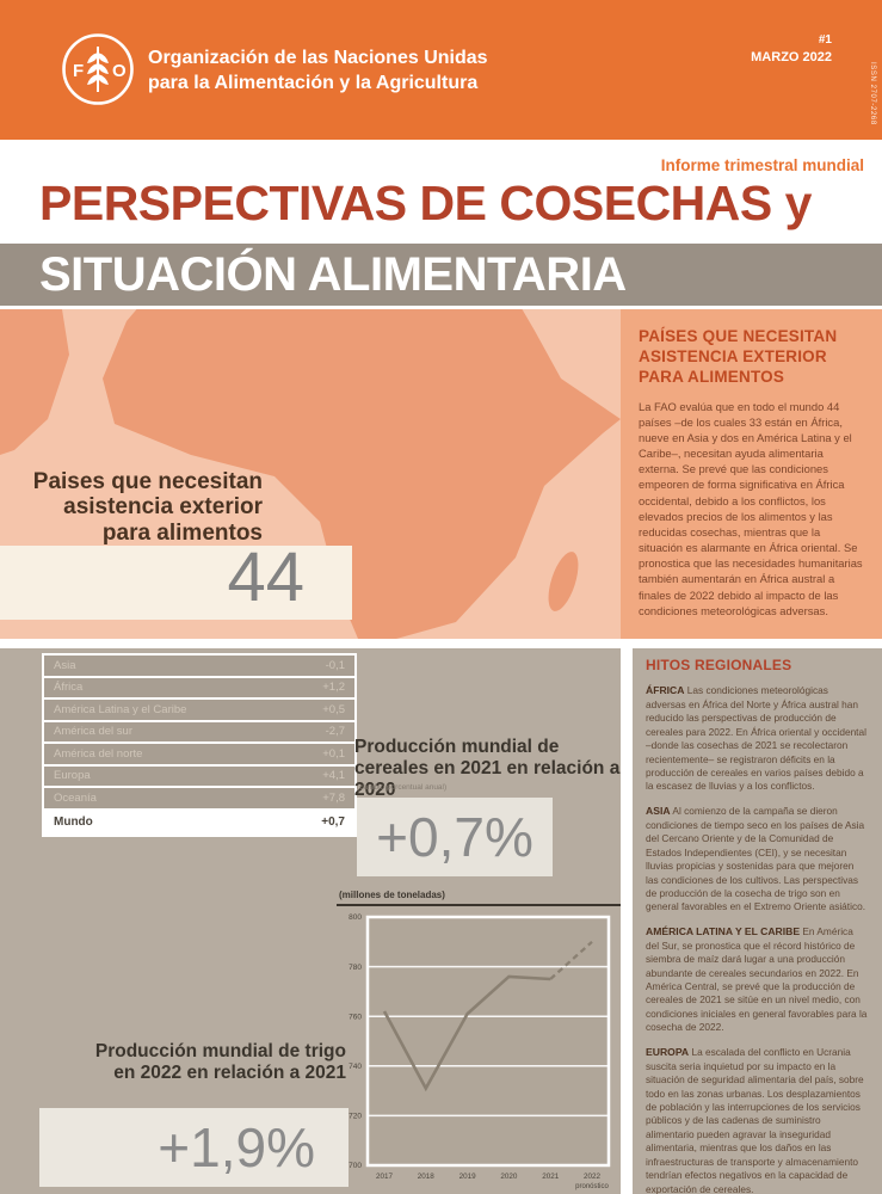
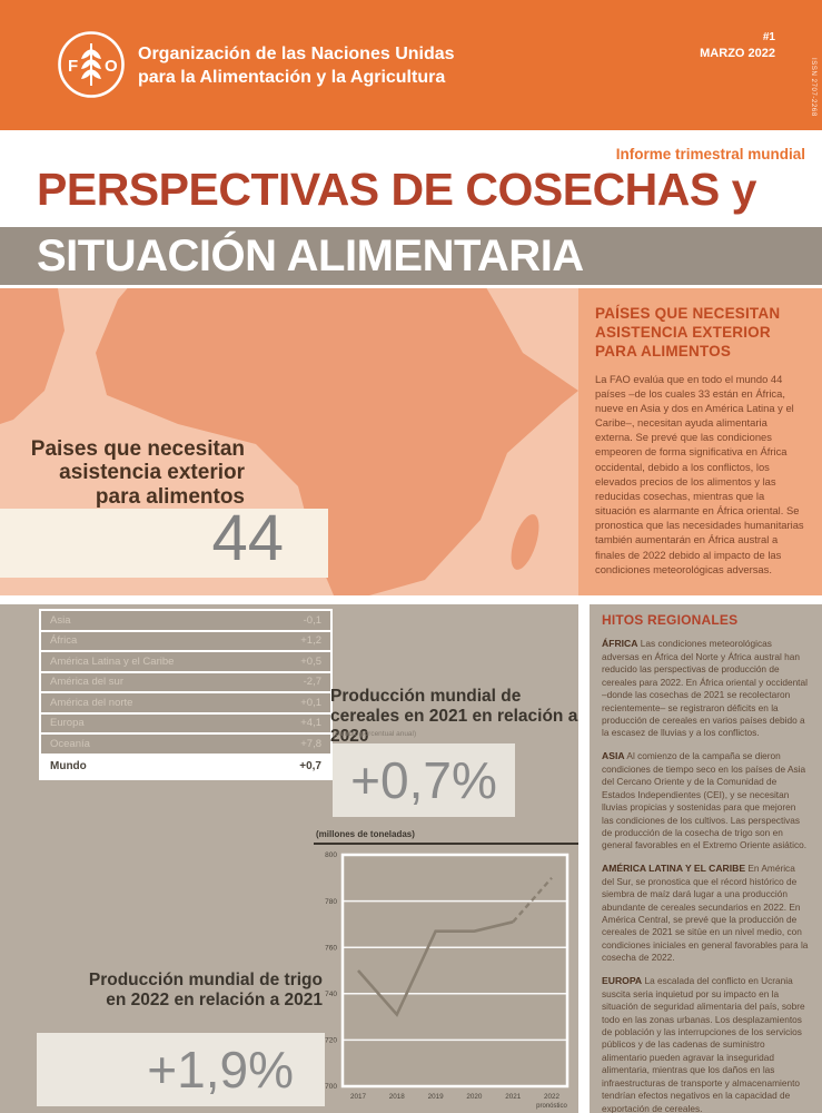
2017: 762 -> 750
2019: 761 -> 767
2020: 776 -> 767
2021: 775 -> 771
